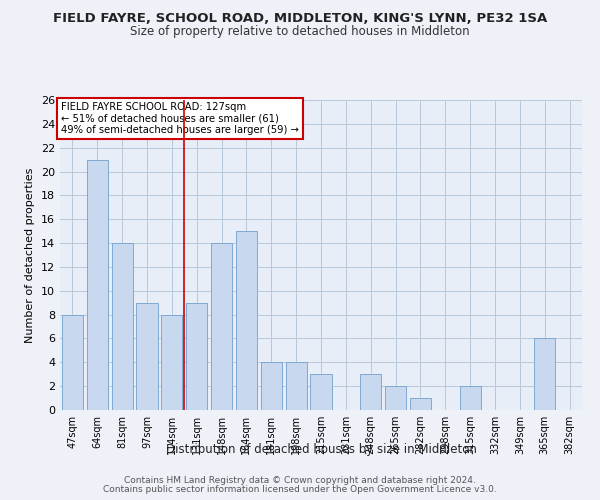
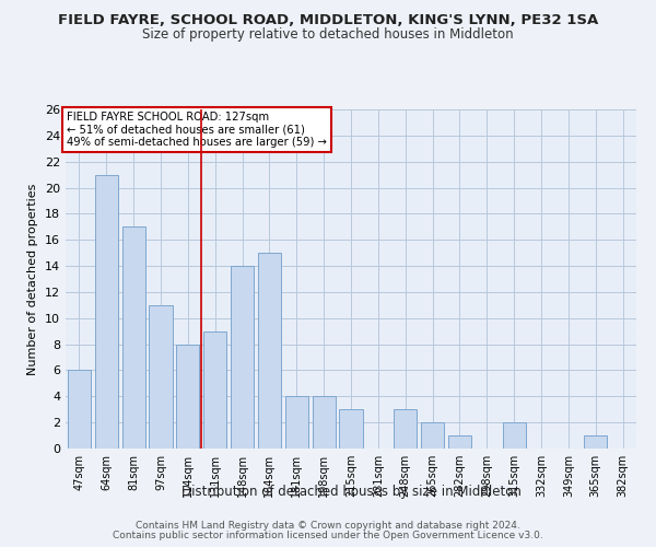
47sqm: 8 -> 6
81sqm: 14 -> 17
97sqm: 9 -> 11
365sqm: 6 -> 1
